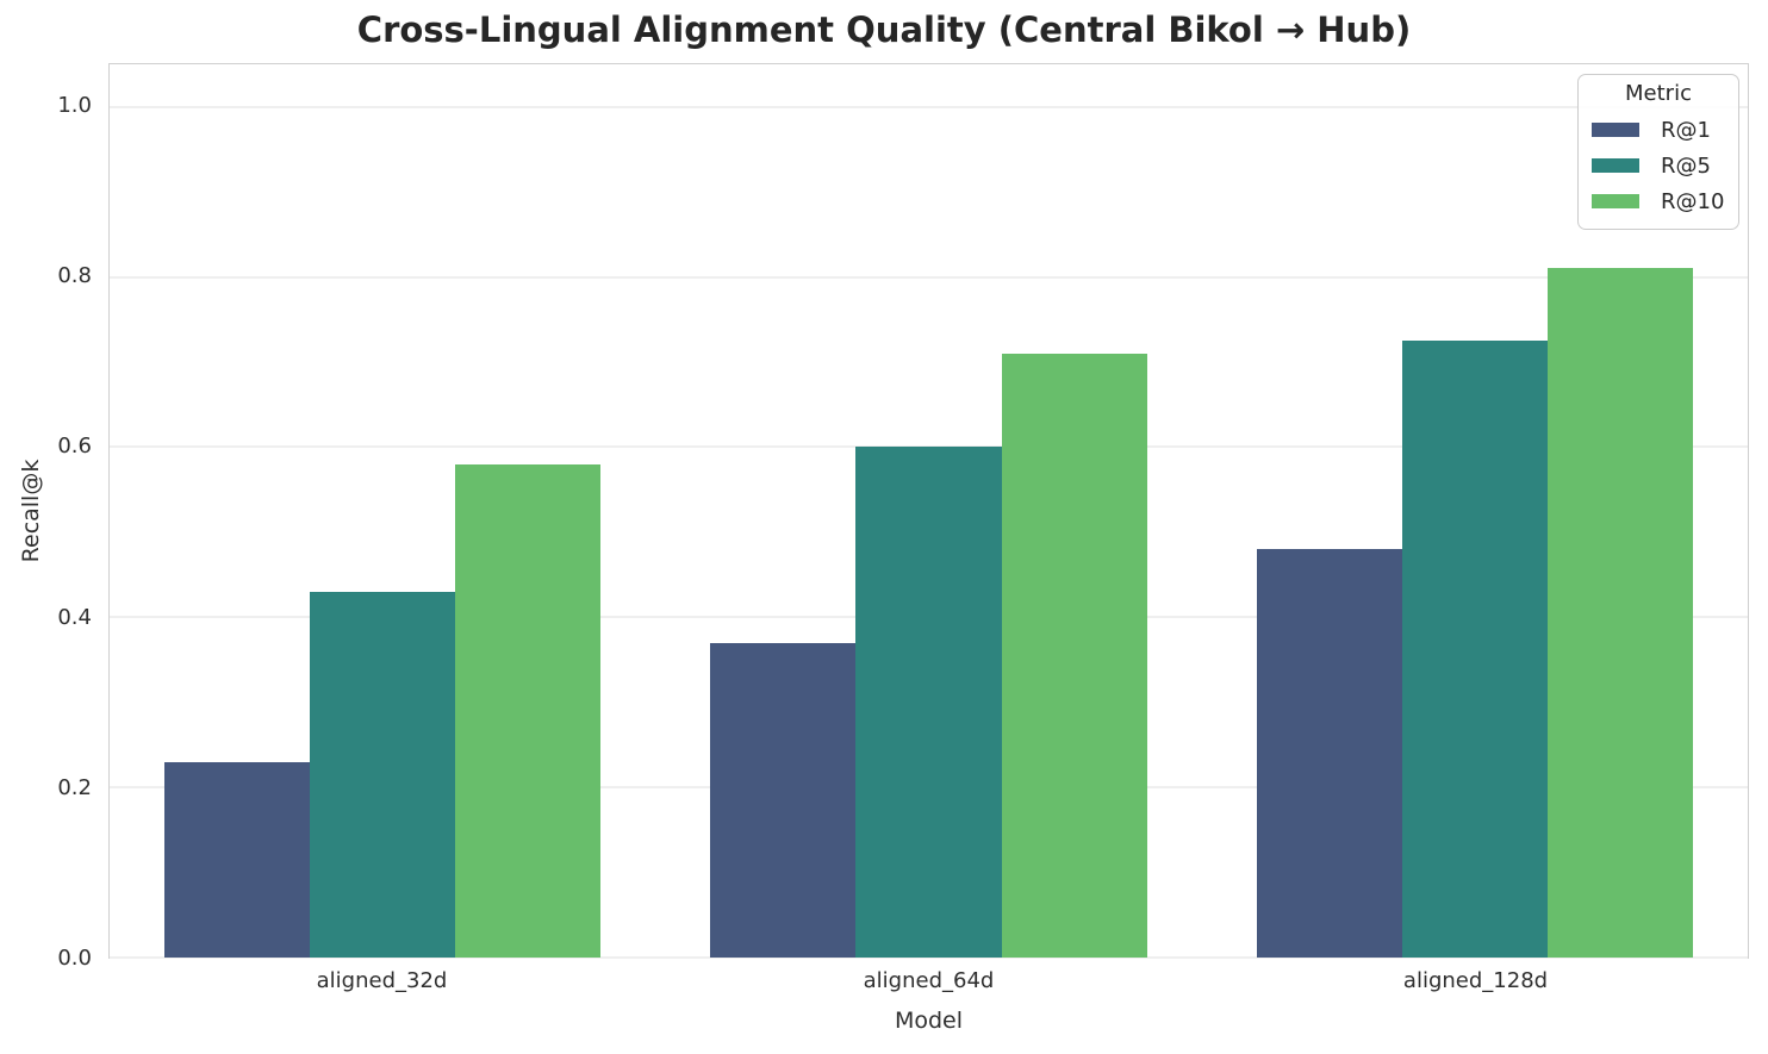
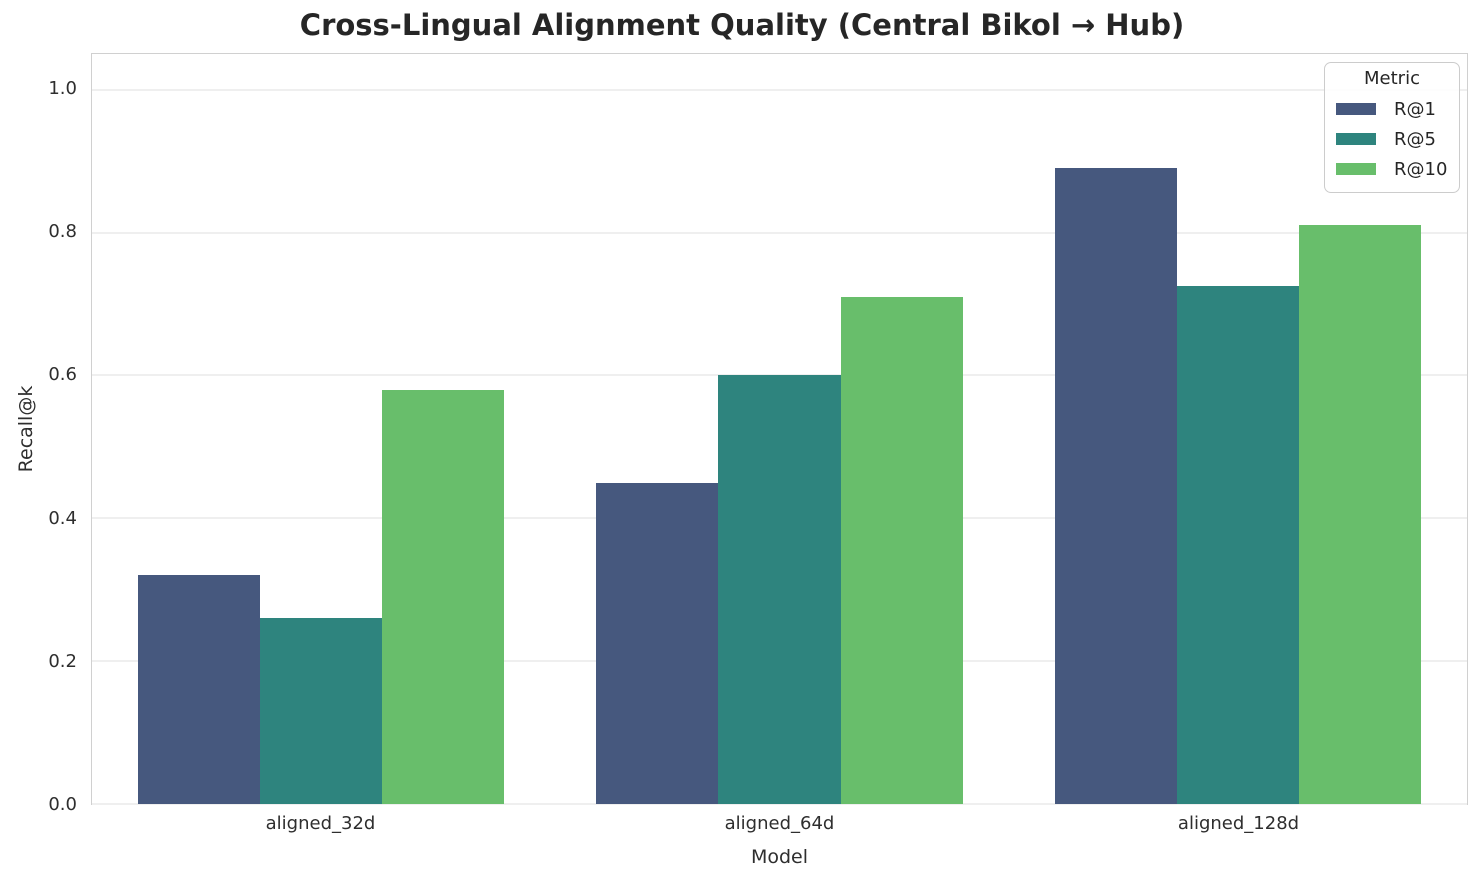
R@1/aligned_32d: 0.23 -> 0.32
R@5/aligned_32d: 0.43 -> 0.26
R@1/aligned_64d: 0.37 -> 0.45
R@1/aligned_128d: 0.48 -> 0.89
